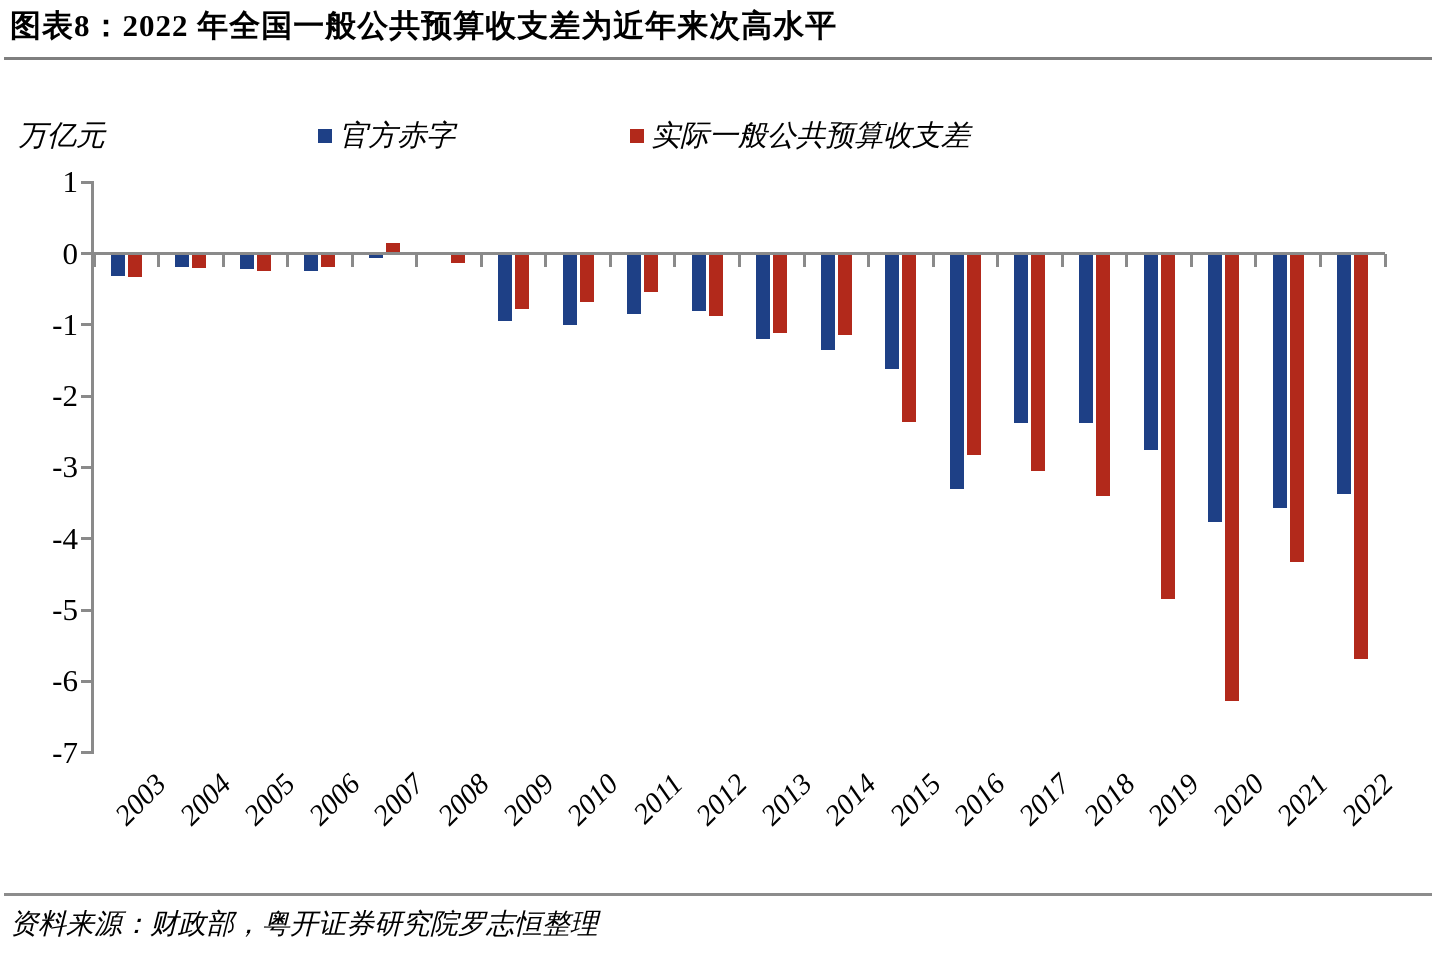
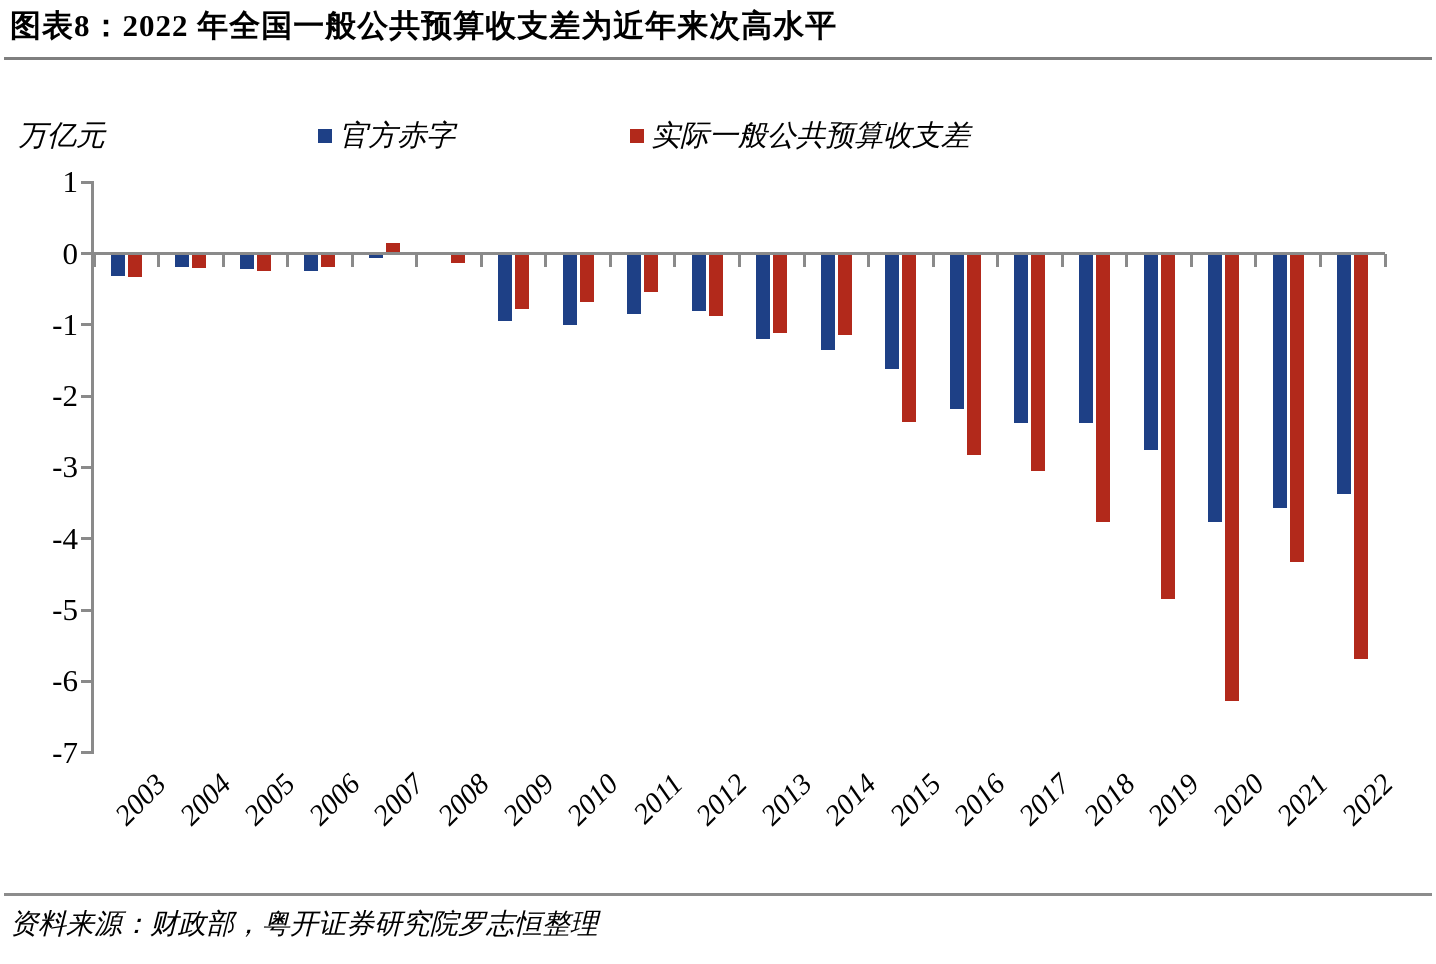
官方赤字/2016: -3.3 -> -2.2
实际一般公共预算收支差/2018: -3.4 -> -3.8
